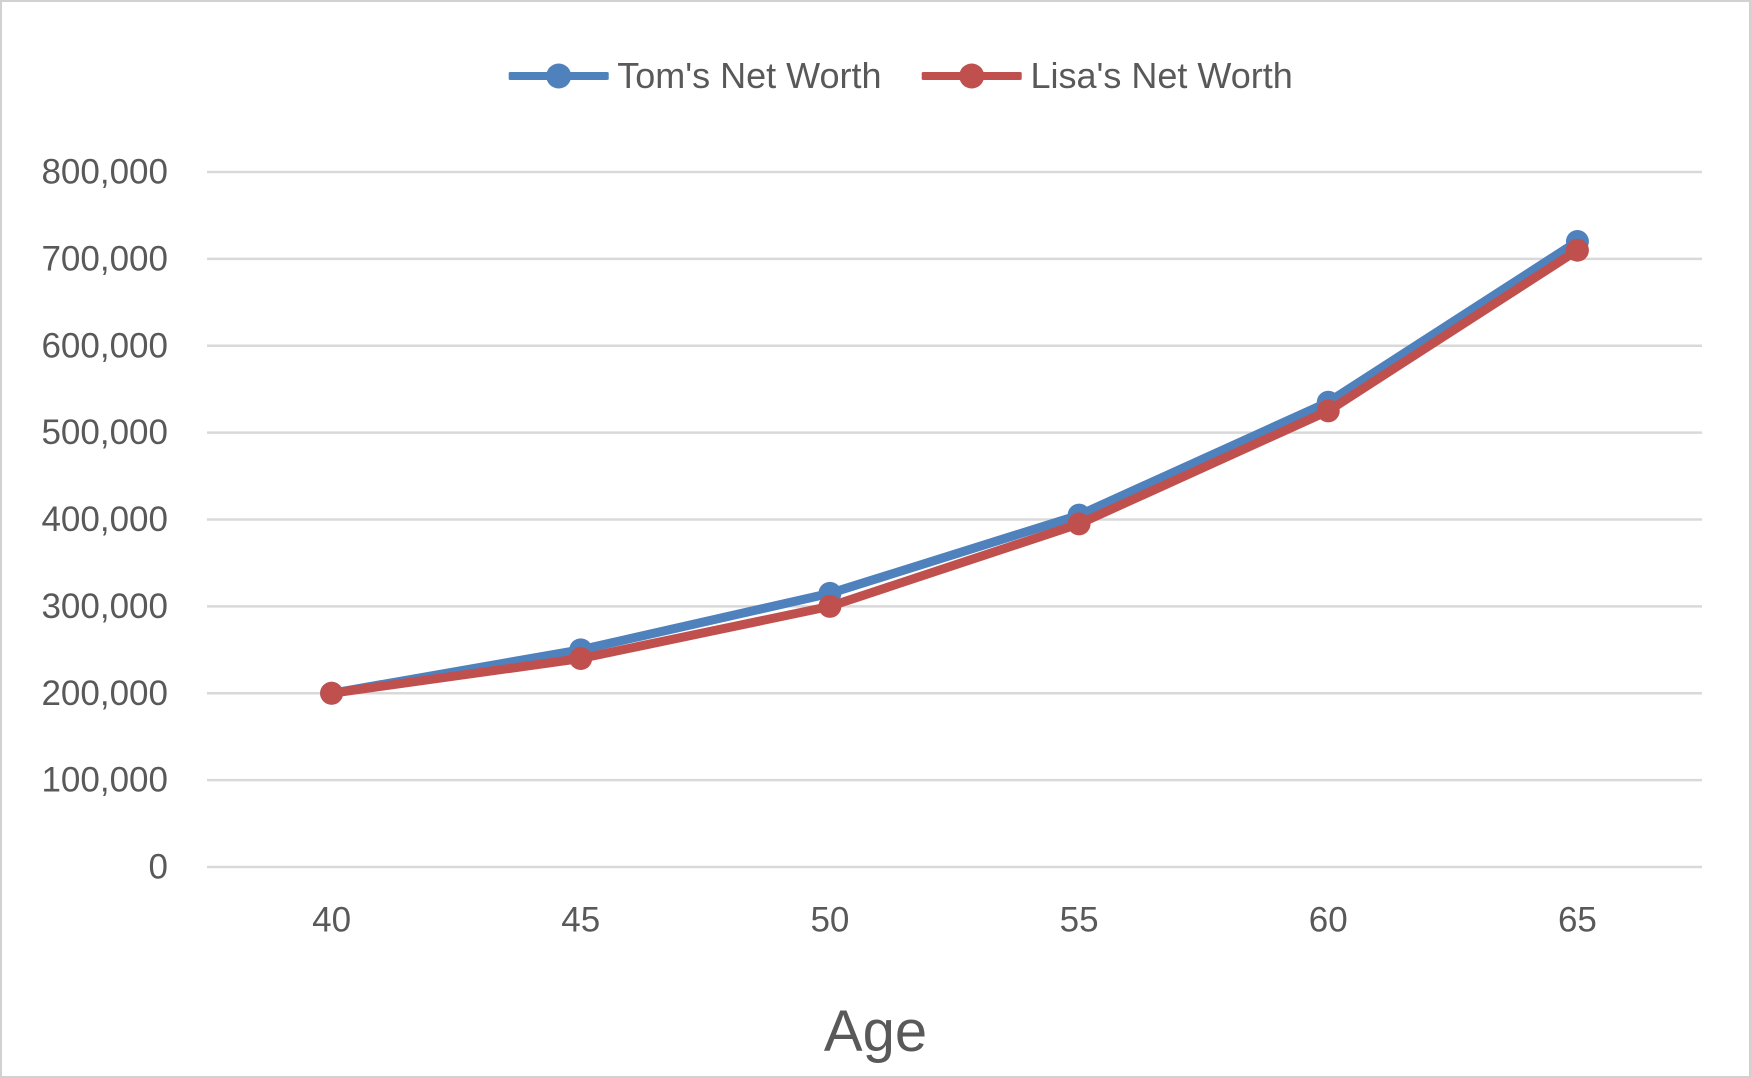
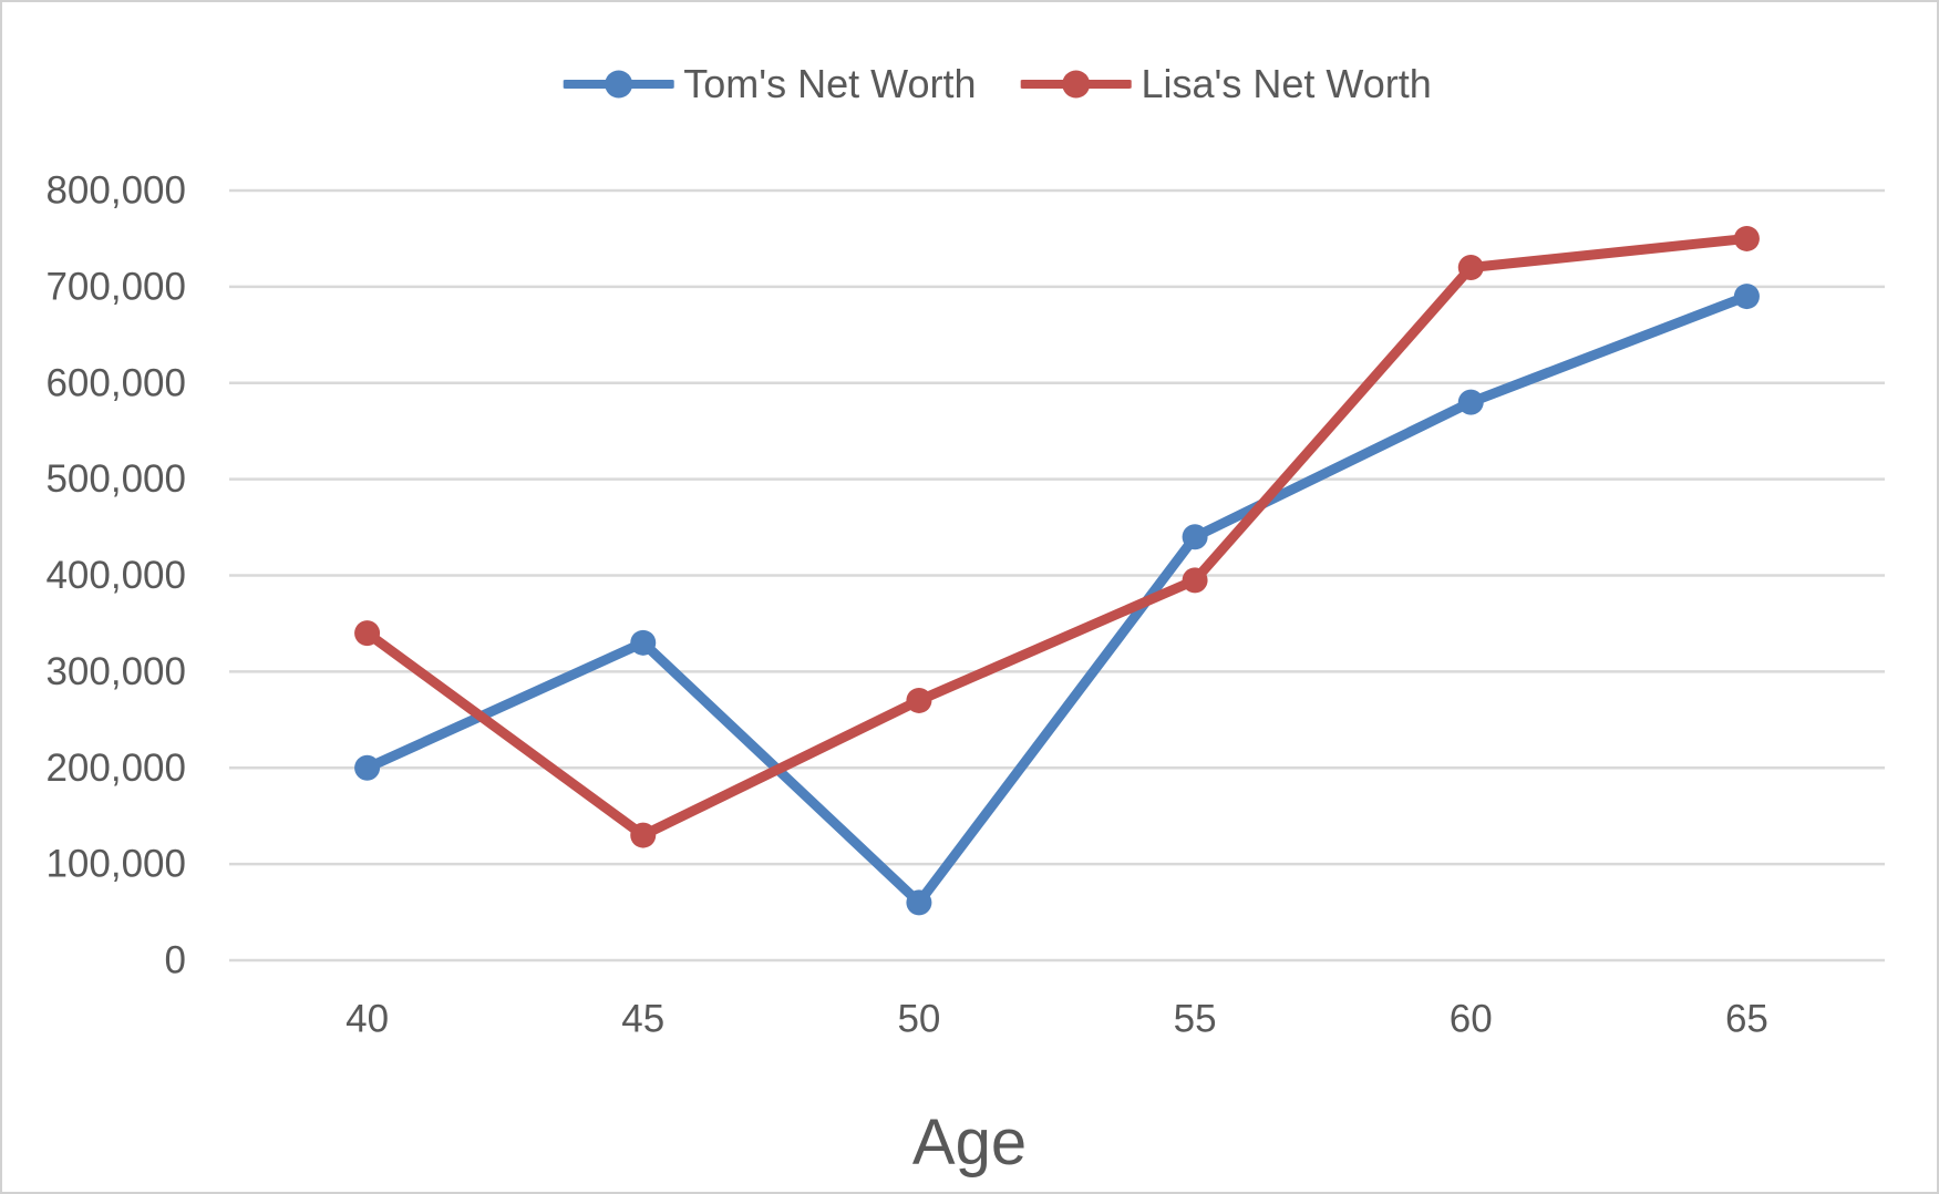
Lisa's Net Worth/40: 200000 -> 340000
Tom's Net Worth/45: 250000 -> 330000
Lisa's Net Worth/45: 240000 -> 130000
Tom's Net Worth/50: 320000 -> 60000
Lisa's Net Worth/50: 300000 -> 270000
Tom's Net Worth/55: 400000 -> 440000
Tom's Net Worth/60: 540000 -> 580000
Lisa's Net Worth/60: 520000 -> 720000
Tom's Net Worth/65: 720000 -> 690000
Lisa's Net Worth/65: 710000 -> 750000
